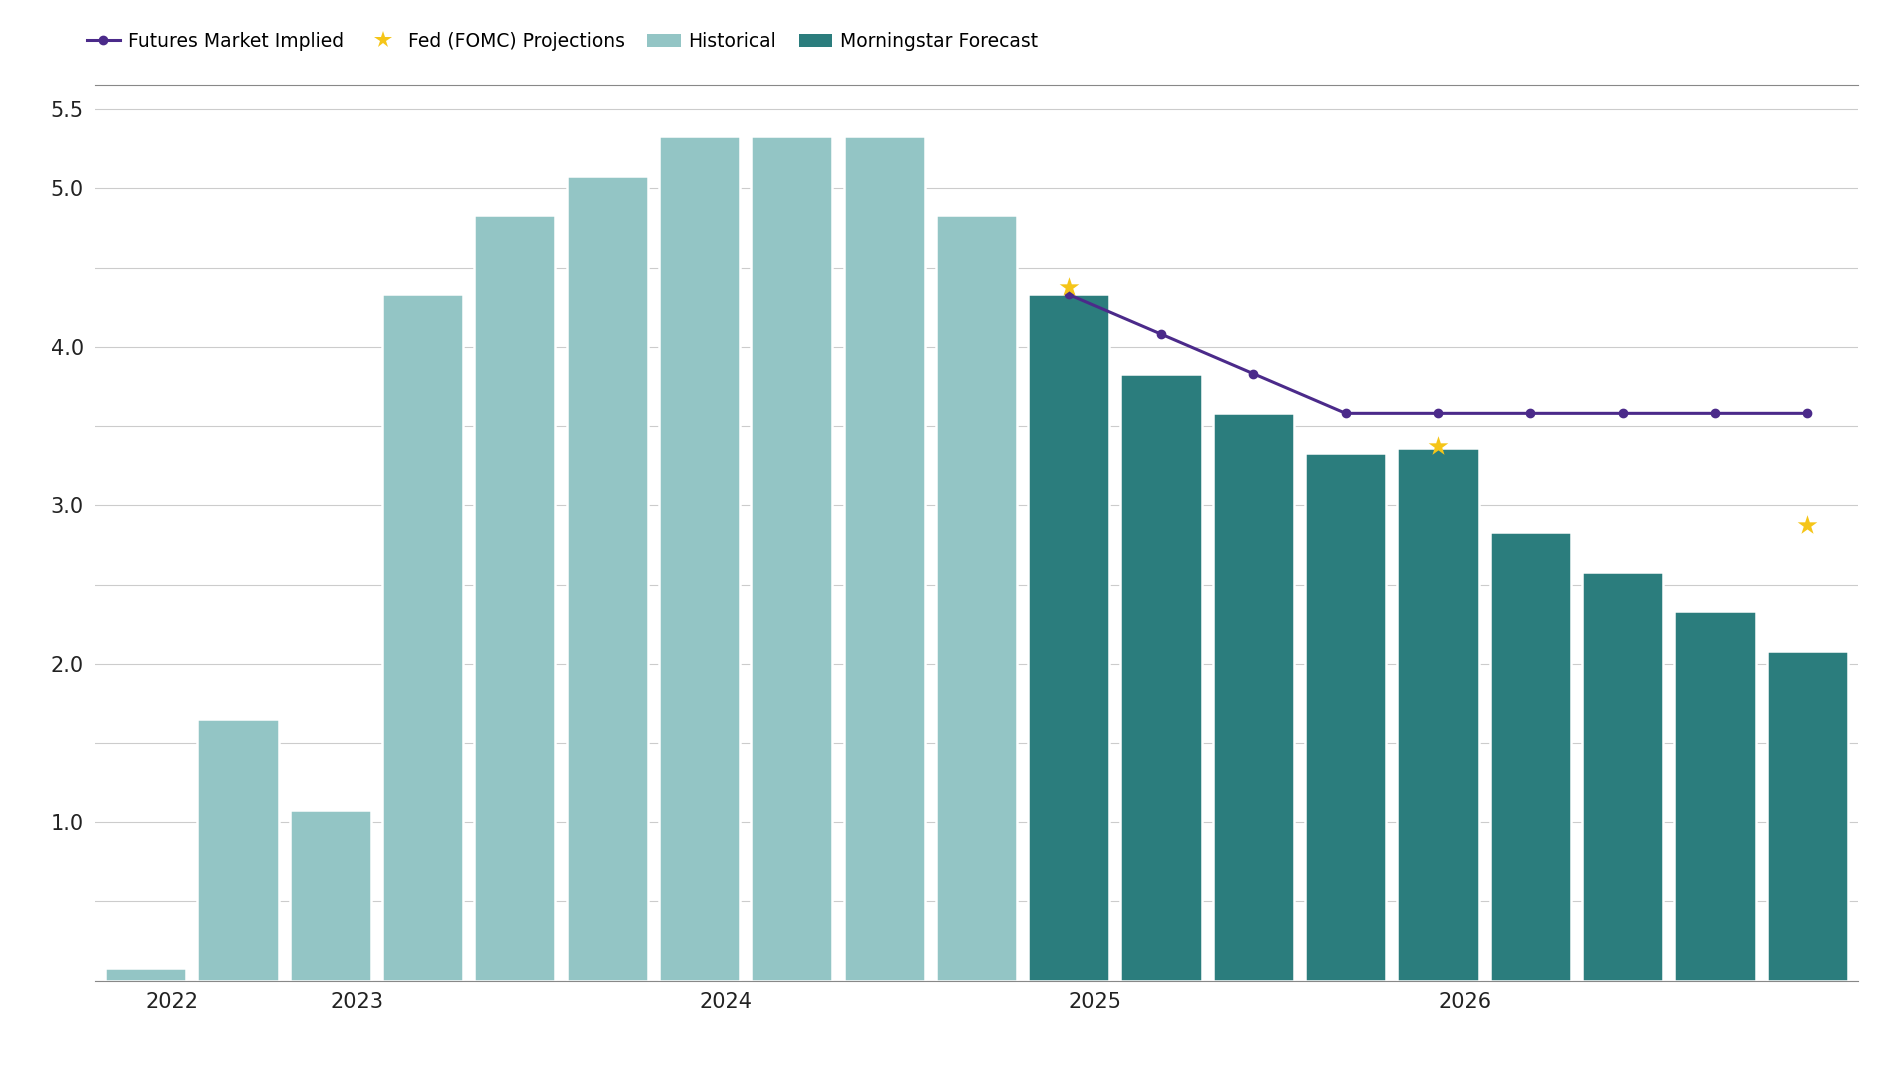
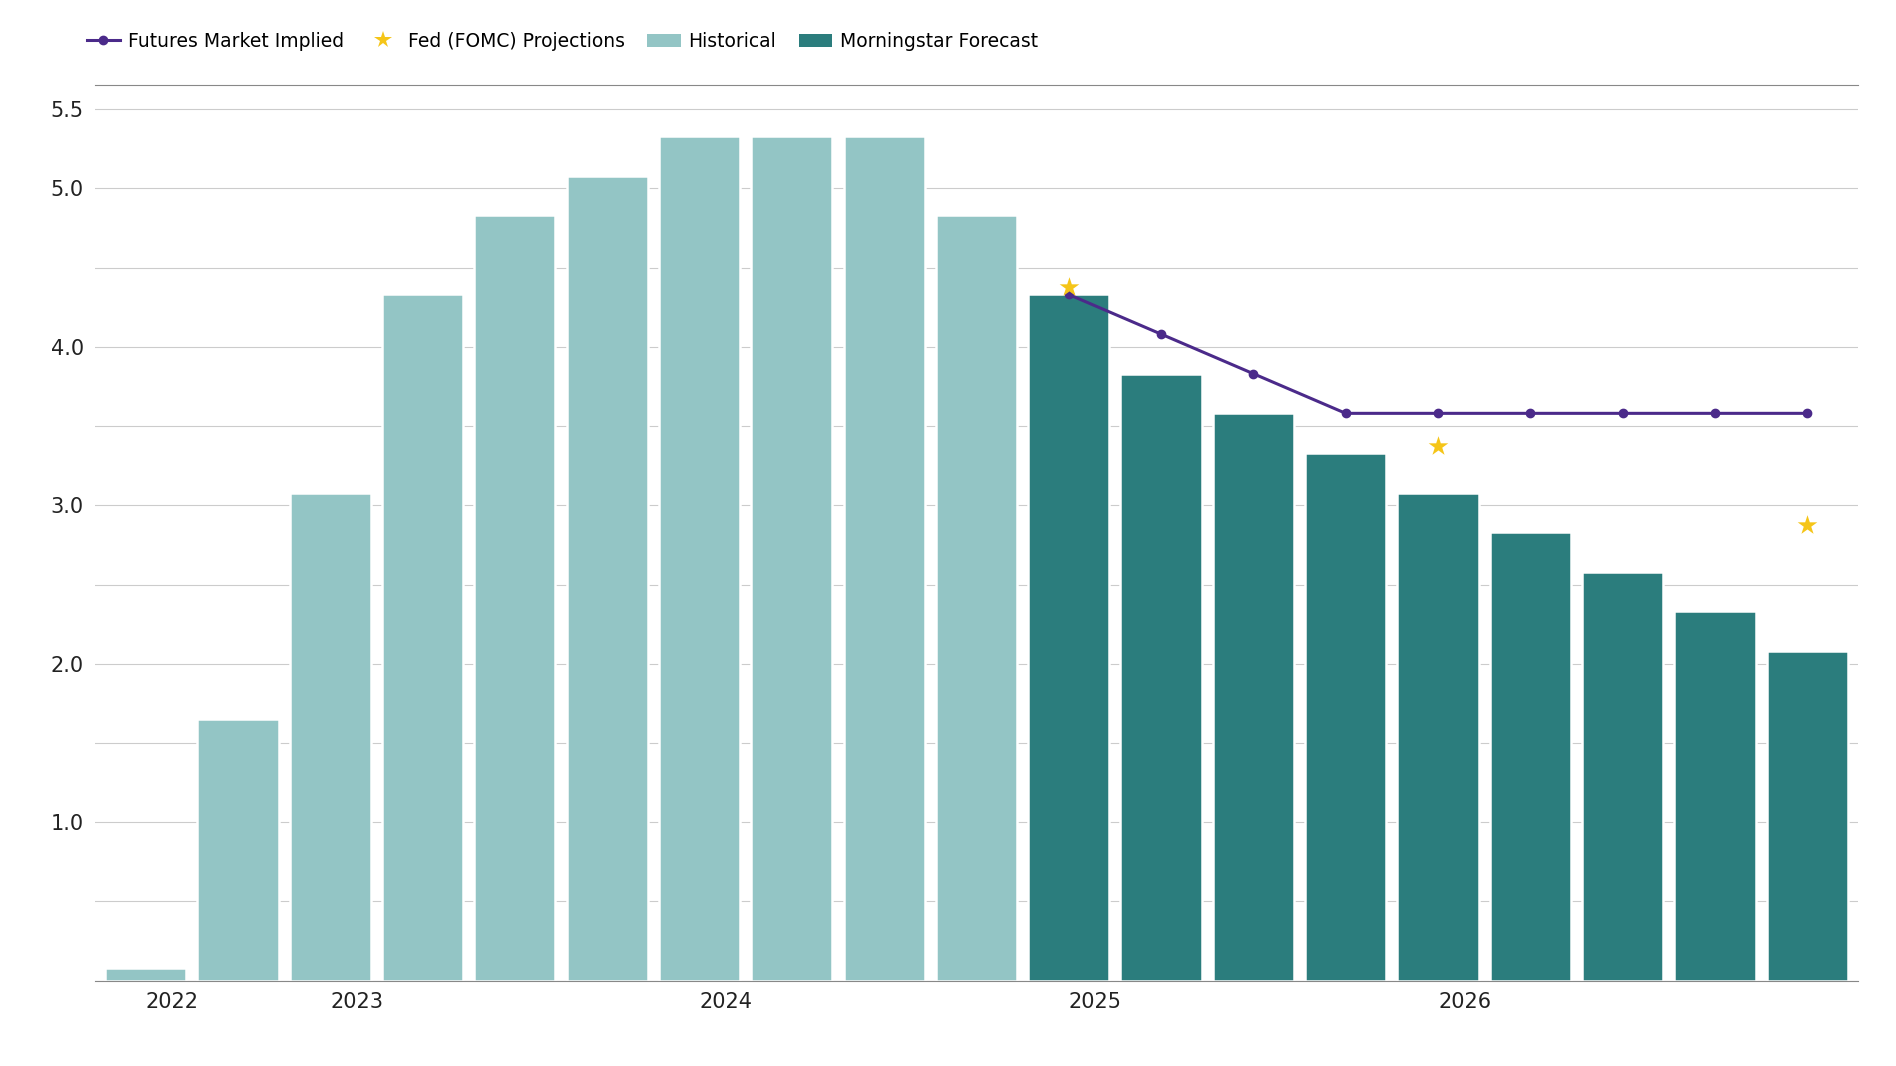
Historical/2023: 1.08 -> 3.08
Morningstar Forecast/2026: 3.36 -> 3.08
